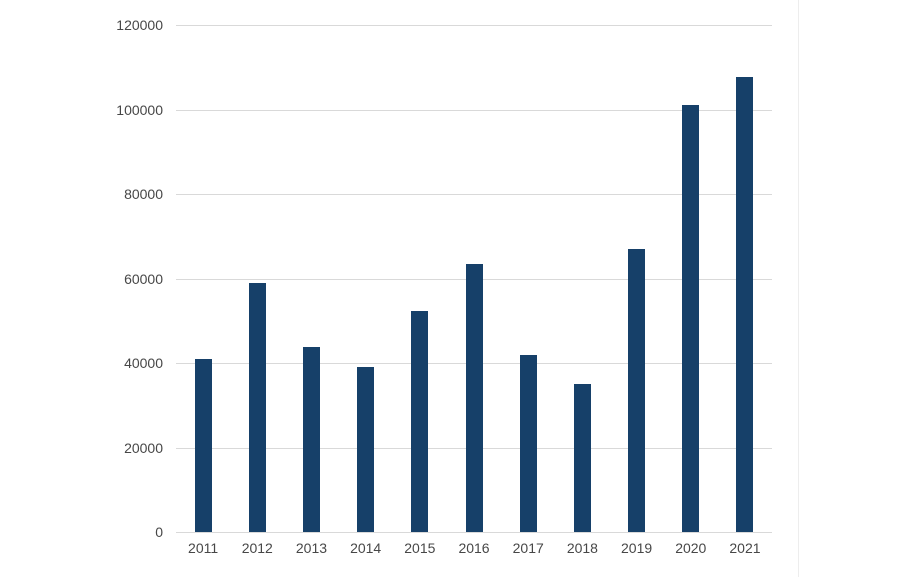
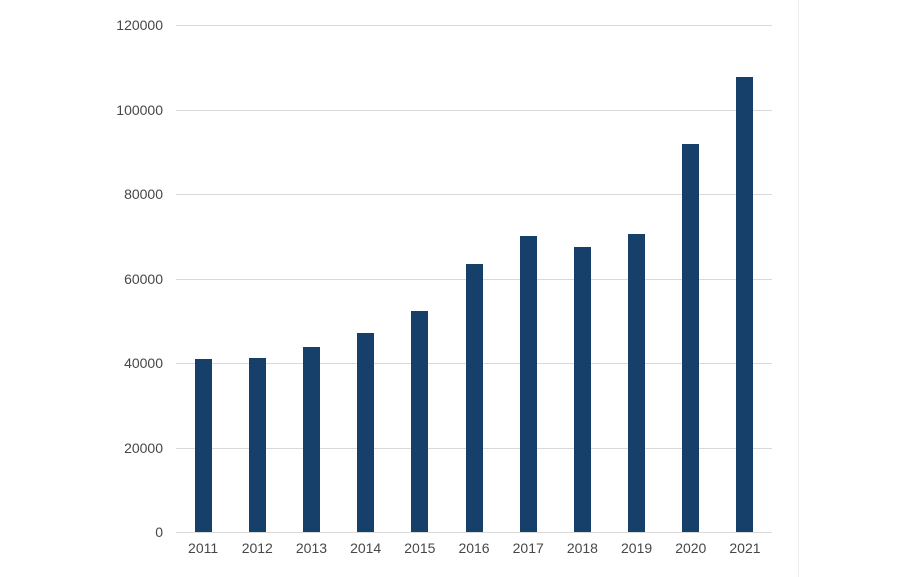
2012: 59000 -> 41000
2014: 39000 -> 47000
2017: 42000 -> 70000
2018: 35000 -> 67000
2019: 67000 -> 71000
2020: 101000 -> 92000
